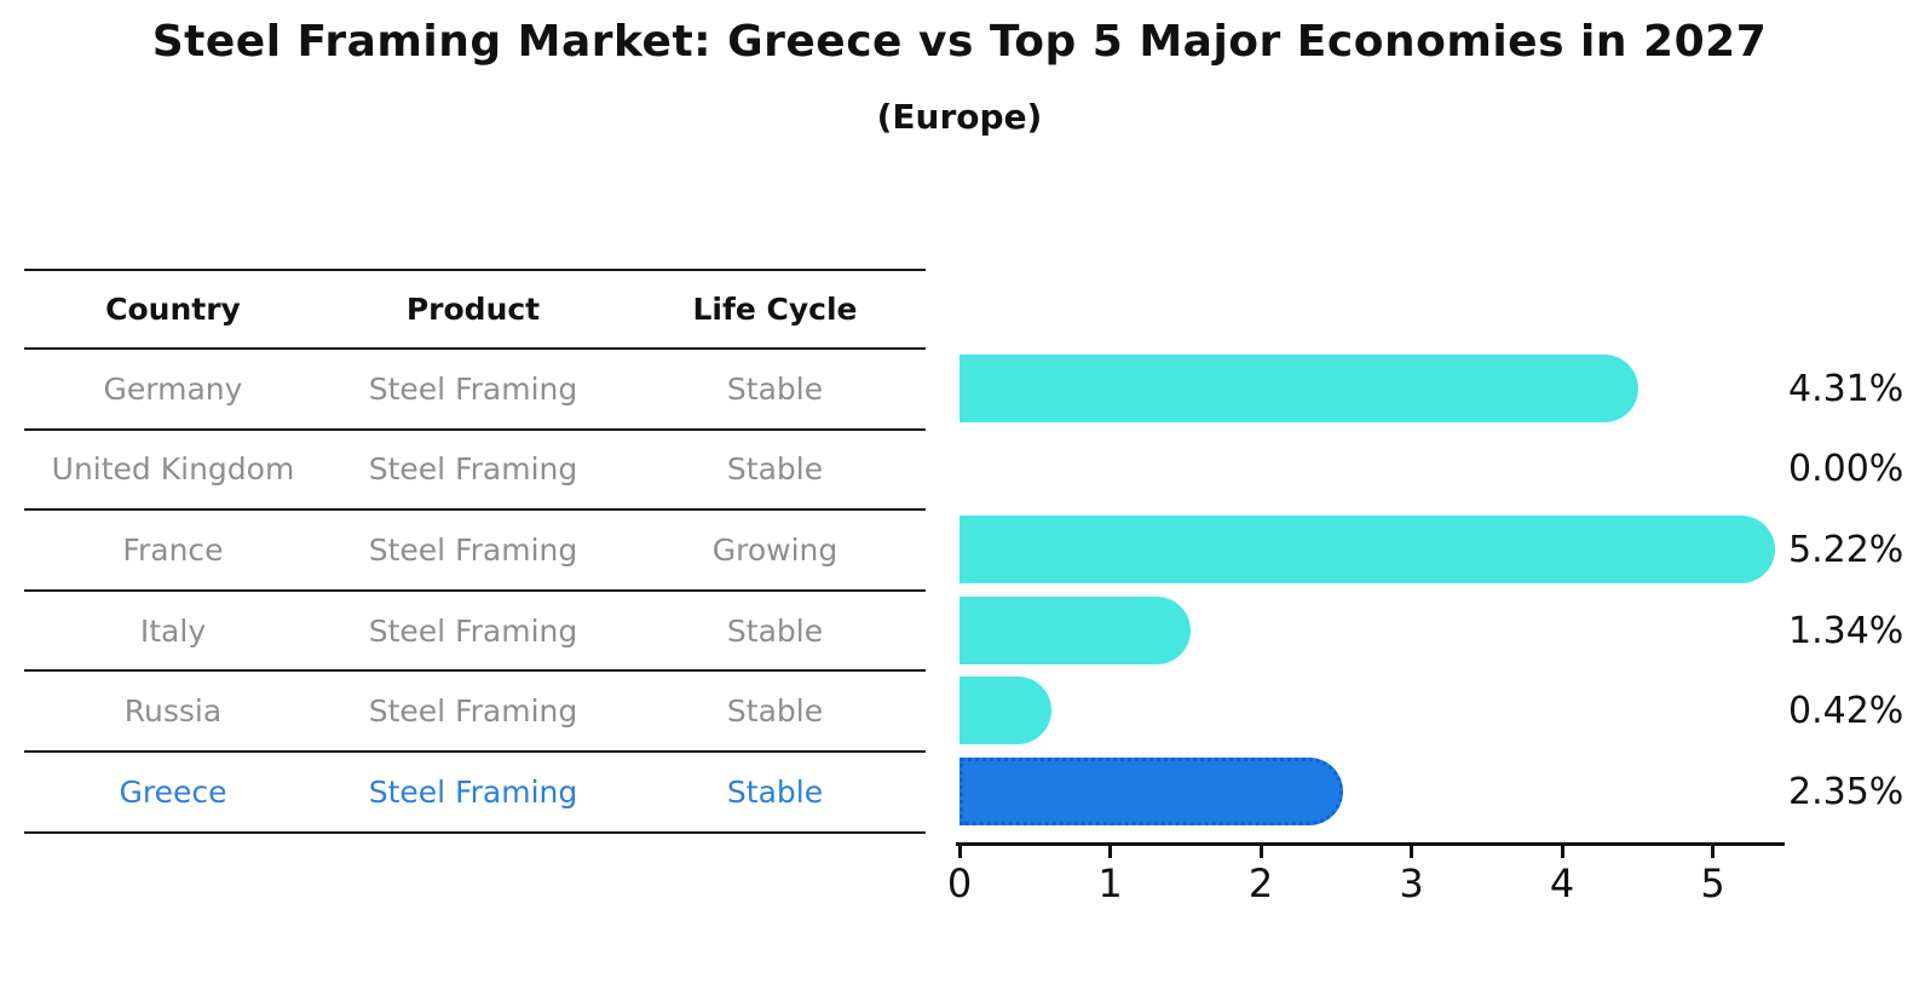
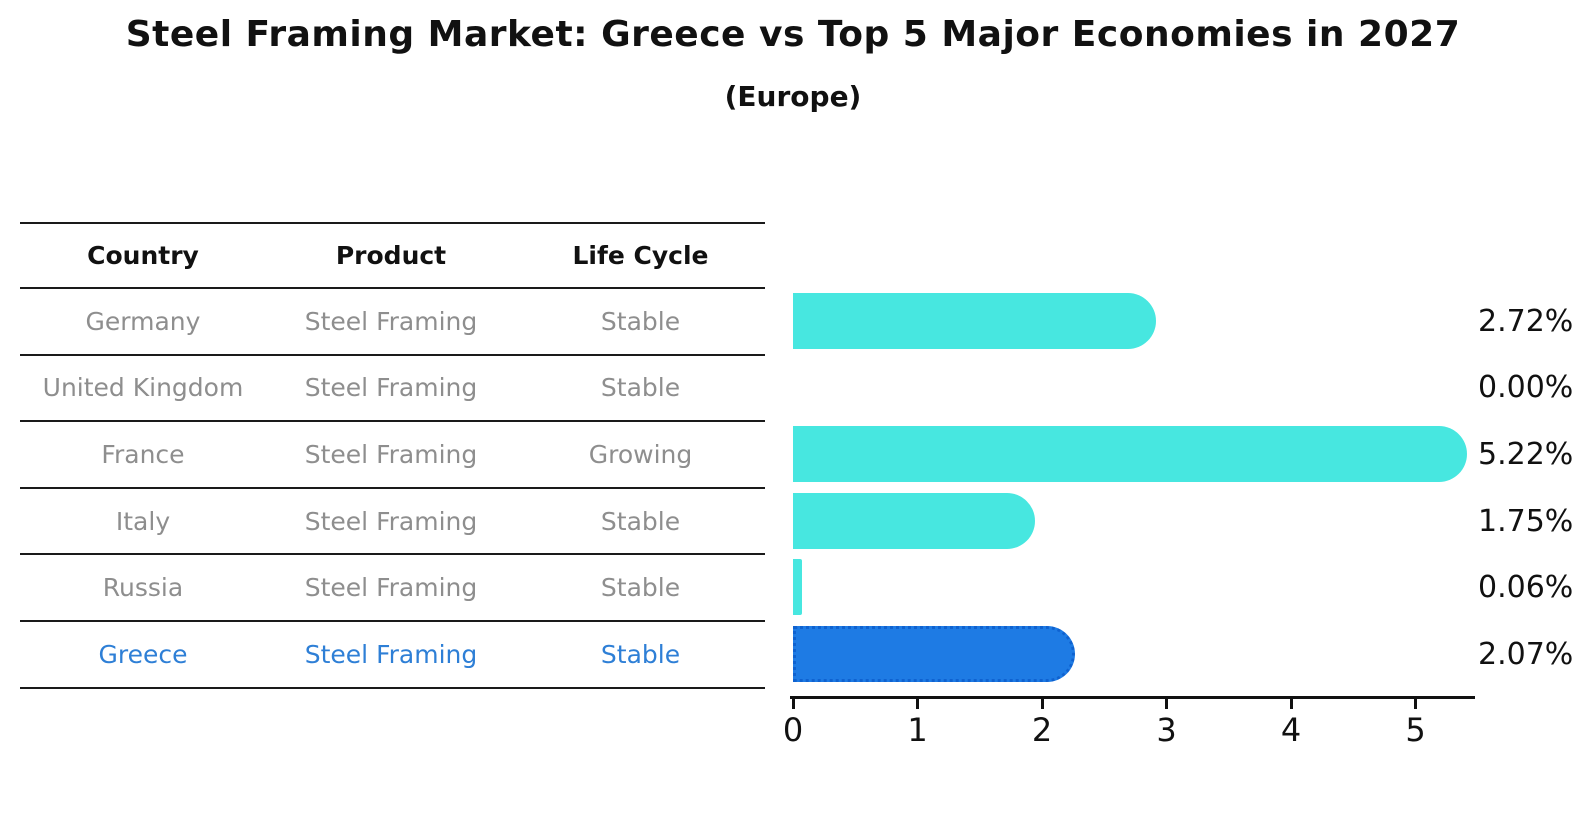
Germany: 4.31% -> 2.72%
Italy: 1.34% -> 1.75%
Russia: 0.42% -> 0.06%
Greece: 2.35% -> 2.07%
